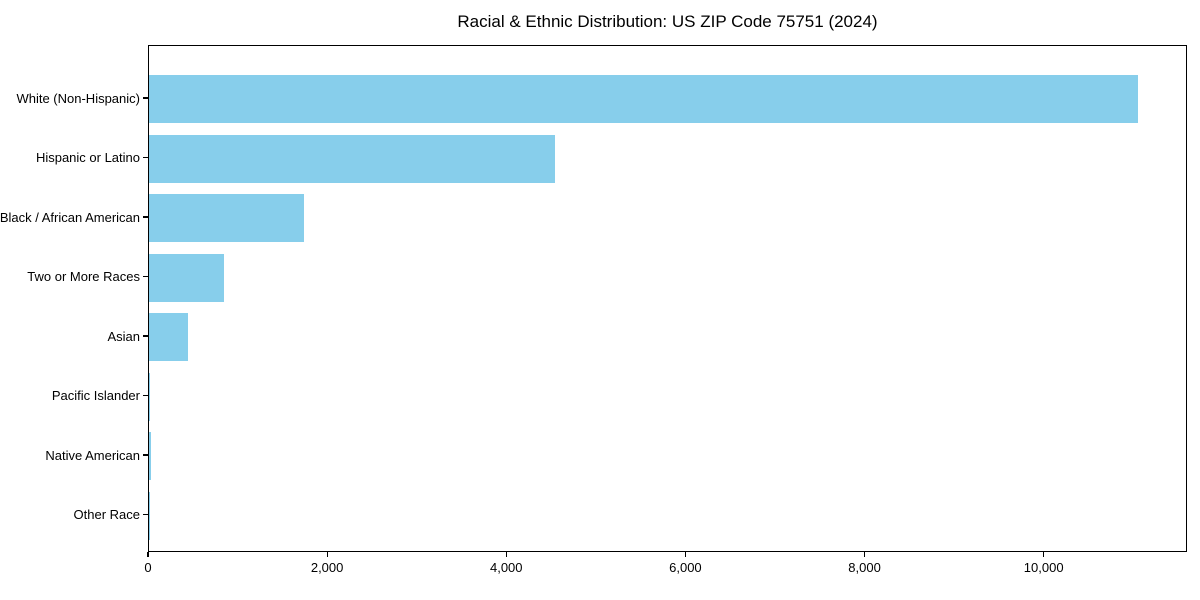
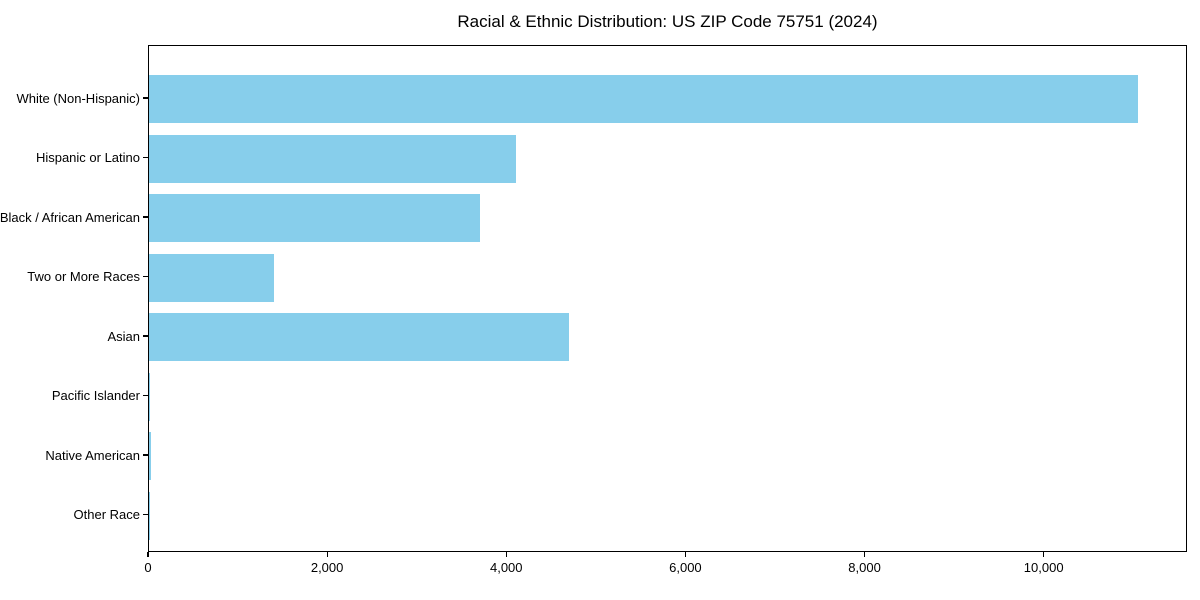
Hispanic or Latino: 4500 -> 4100
Black / African American: 1700 -> 3700
Two or More Races: 800 -> 1400
Asian: 400 -> 4700
